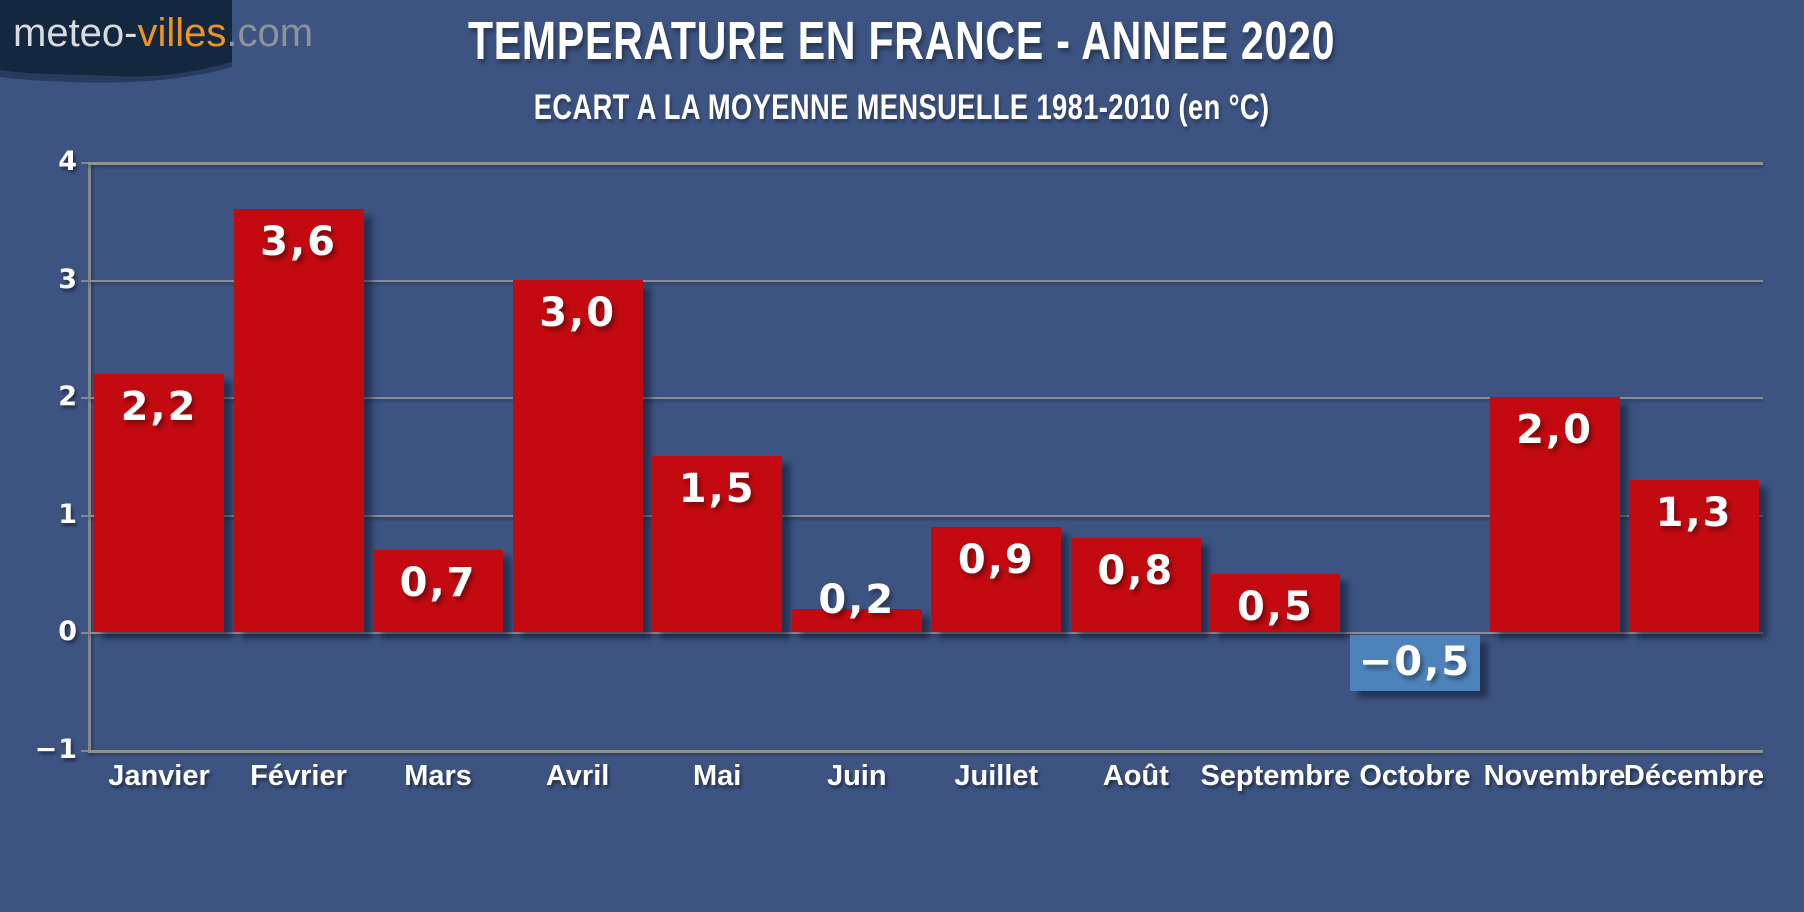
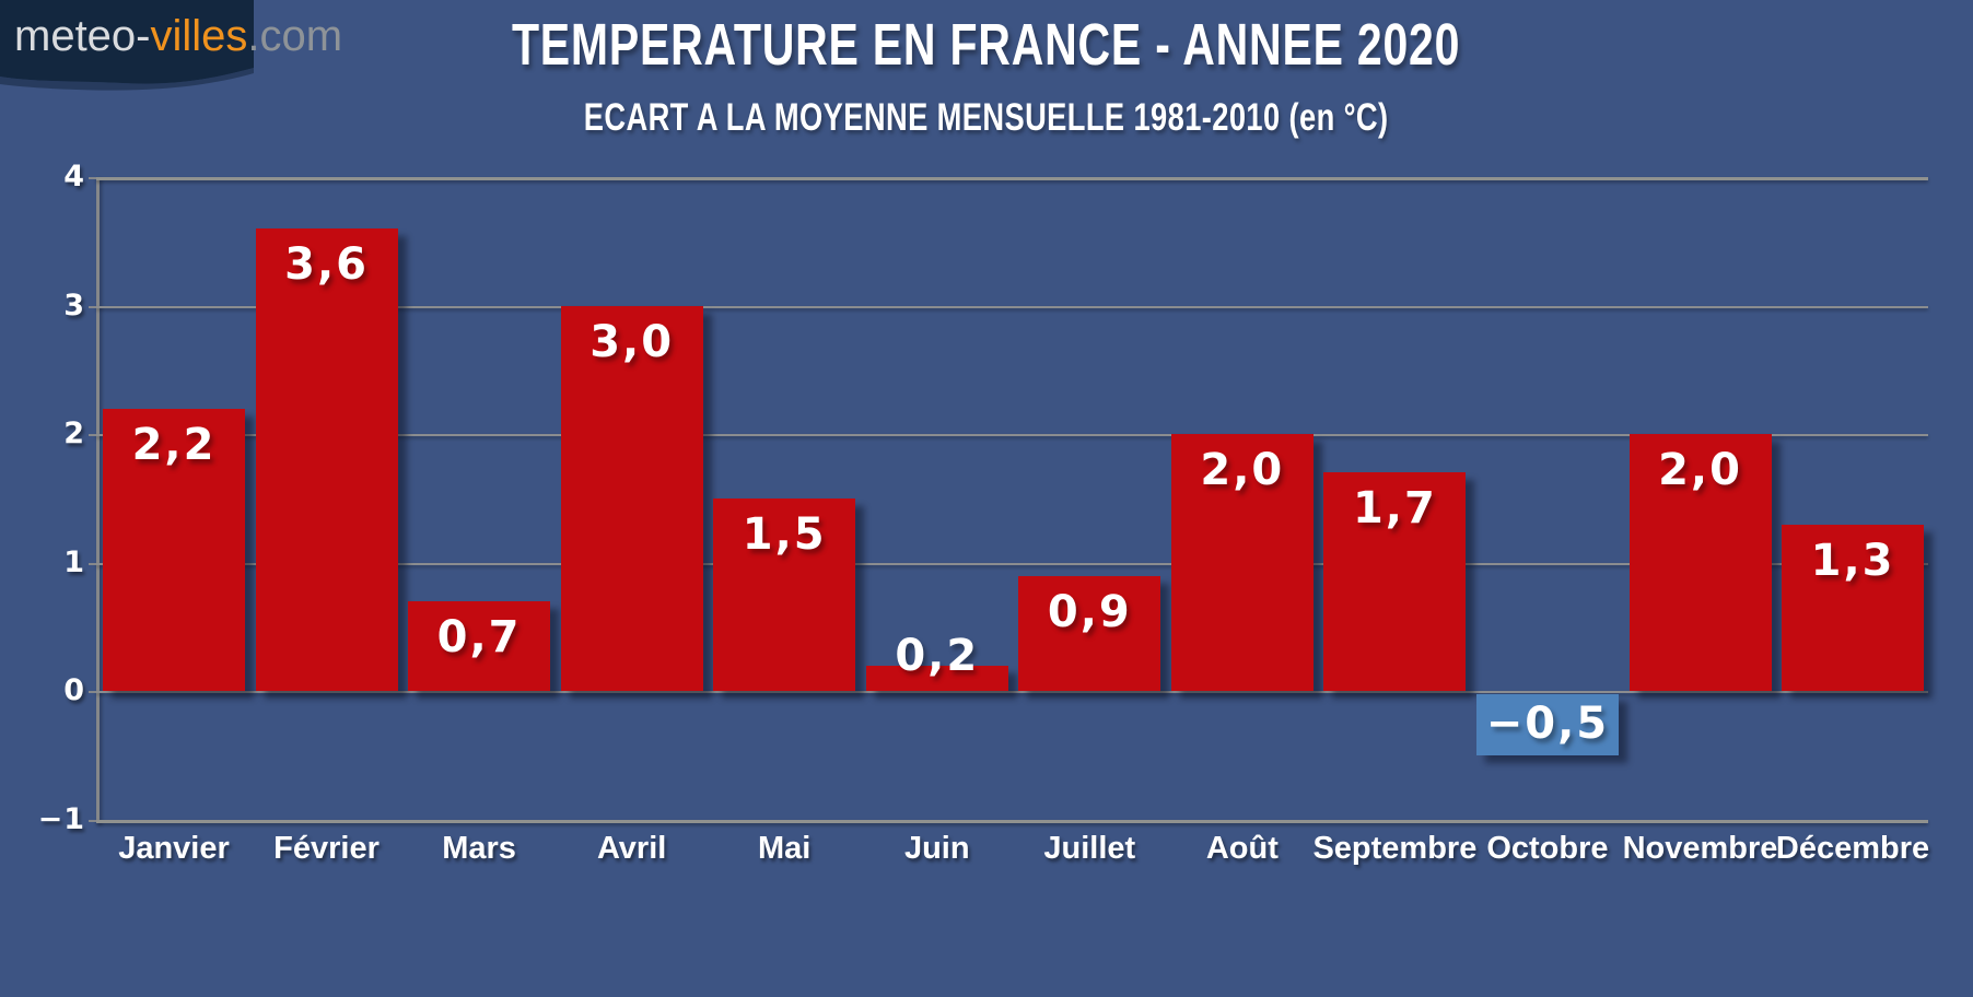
Août: 0,8 -> 2,0
Septembre: 0,5 -> 1,7
